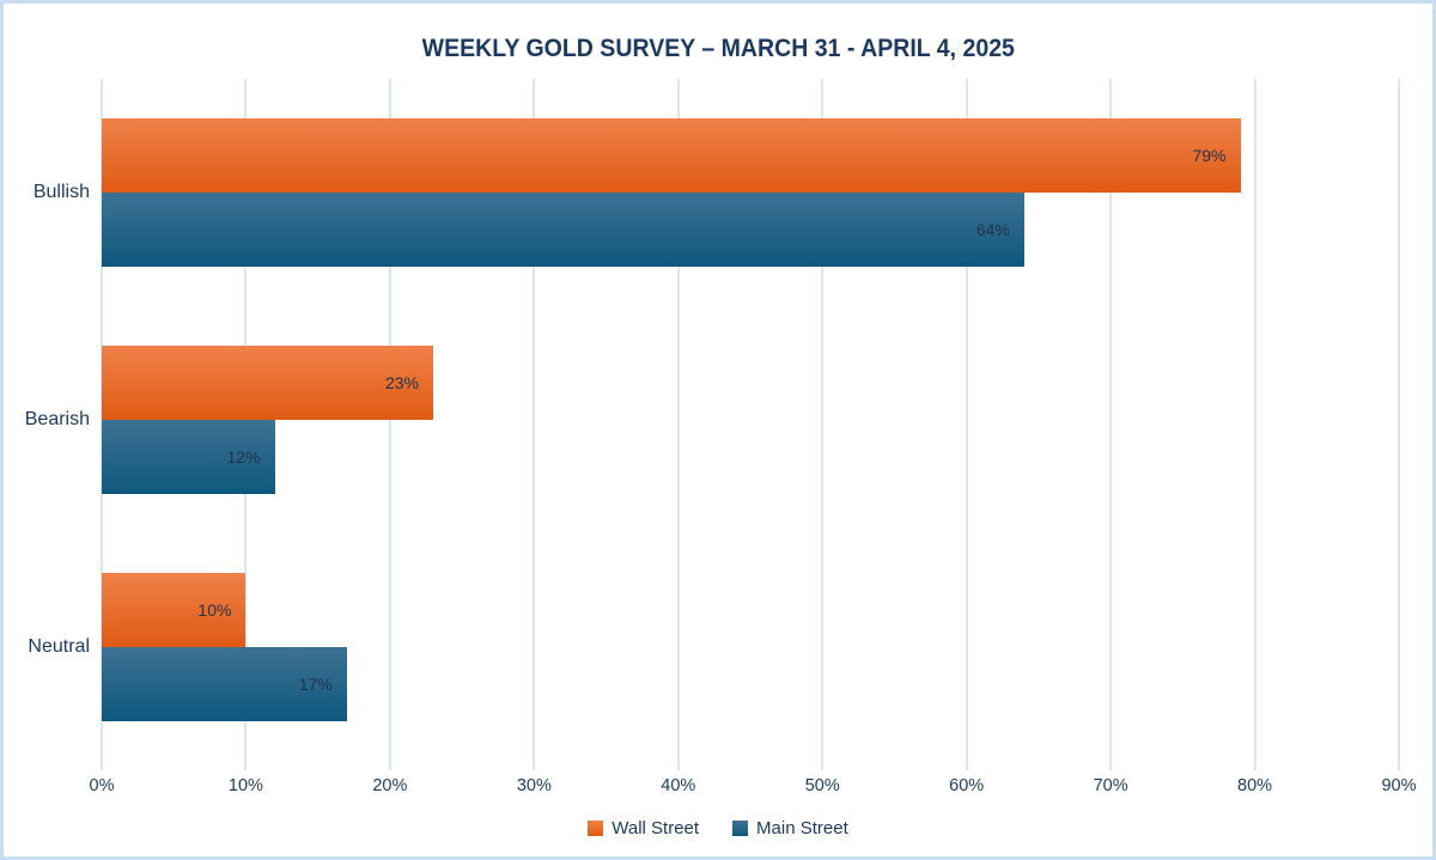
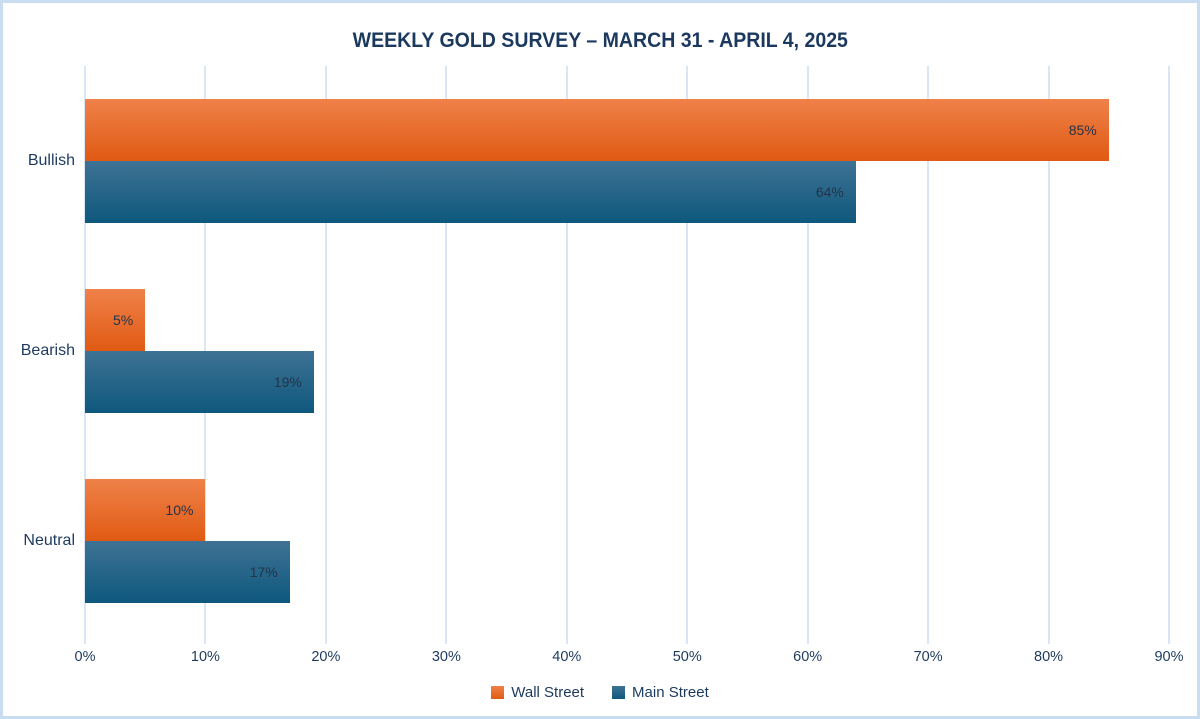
Wall Street/Bullish: 79% -> 85%
Wall Street/Bearish: 23% -> 5%
Main Street/Bearish: 12% -> 19%
